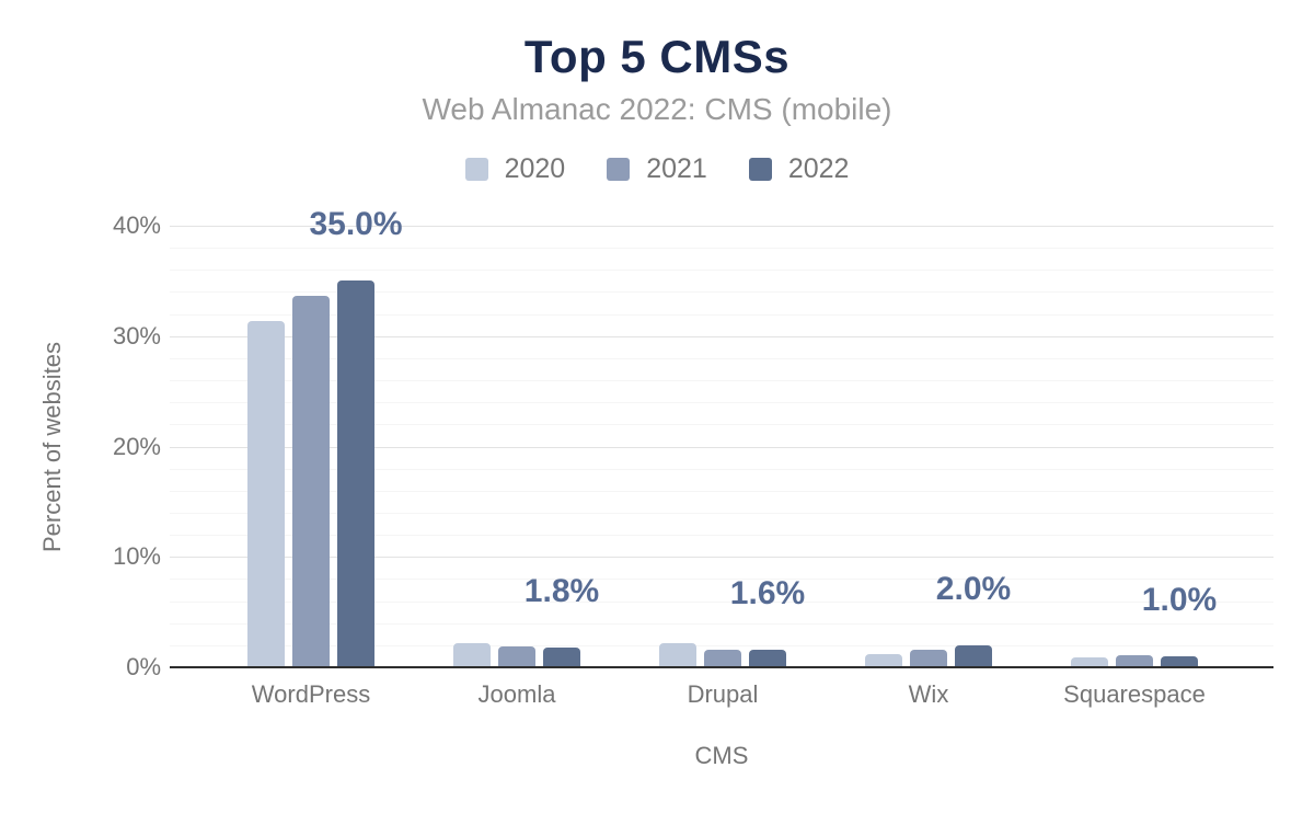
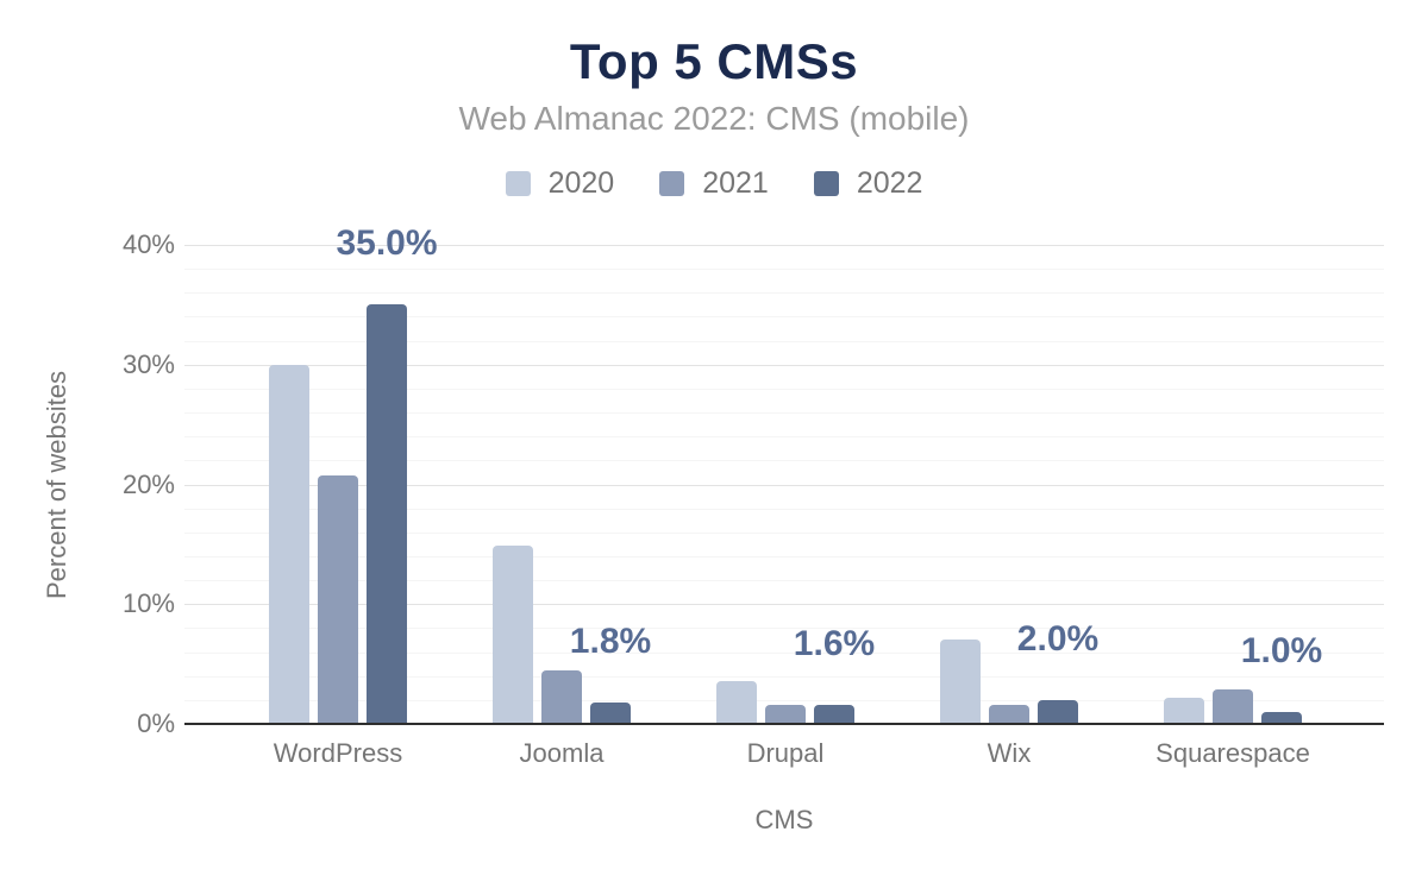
2020/WordPress: 31.4% -> 30.0%
2021/WordPress: 33.6% -> 20.7%
2020/Joomla: 2.2% -> 14.9%
2021/Joomla: 1.9% -> 4.5%
2020/Drupal: 2.2% -> 3.6%
2020/Wix: 1.2% -> 7.0%
2020/Squarespace: 0.9% -> 2.2%
2021/Squarespace: 1.1% -> 2.9%
